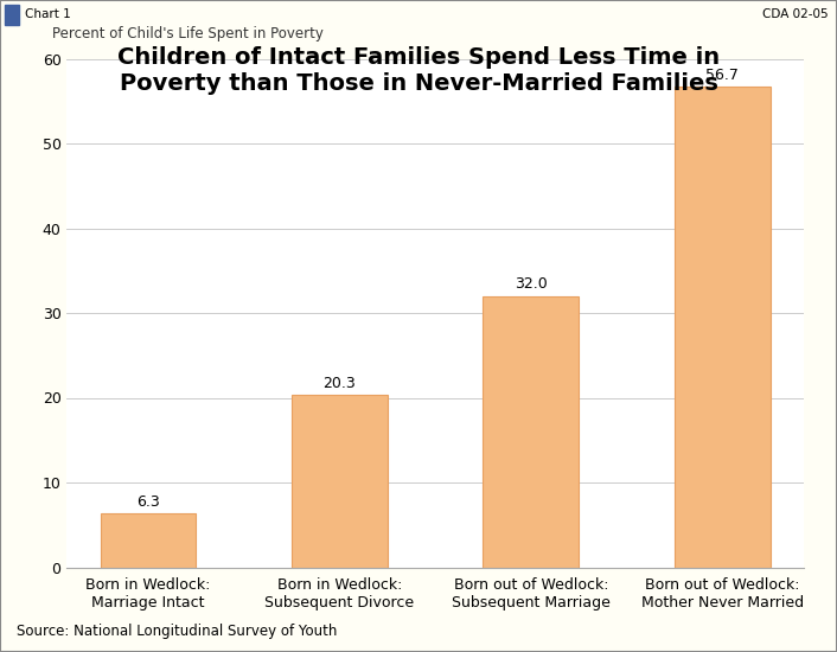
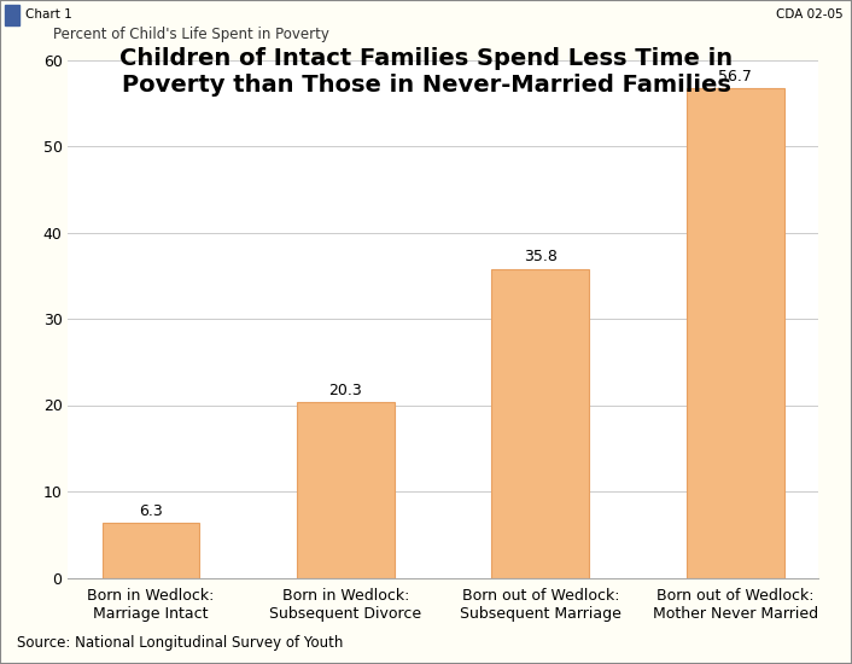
Born out of Wedlock: Subsequent Marriage: 32.0 -> 35.8
